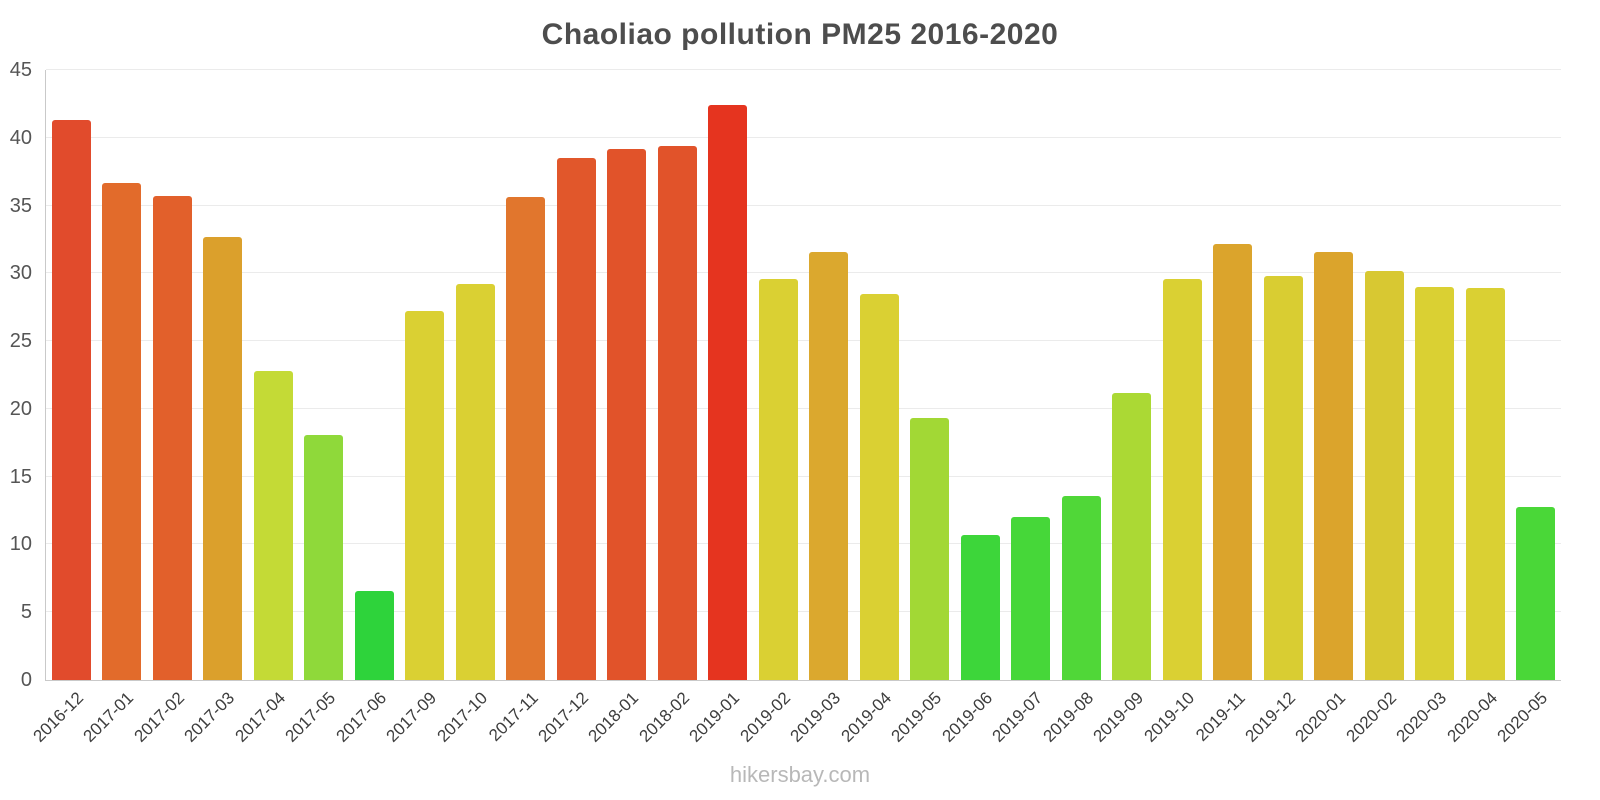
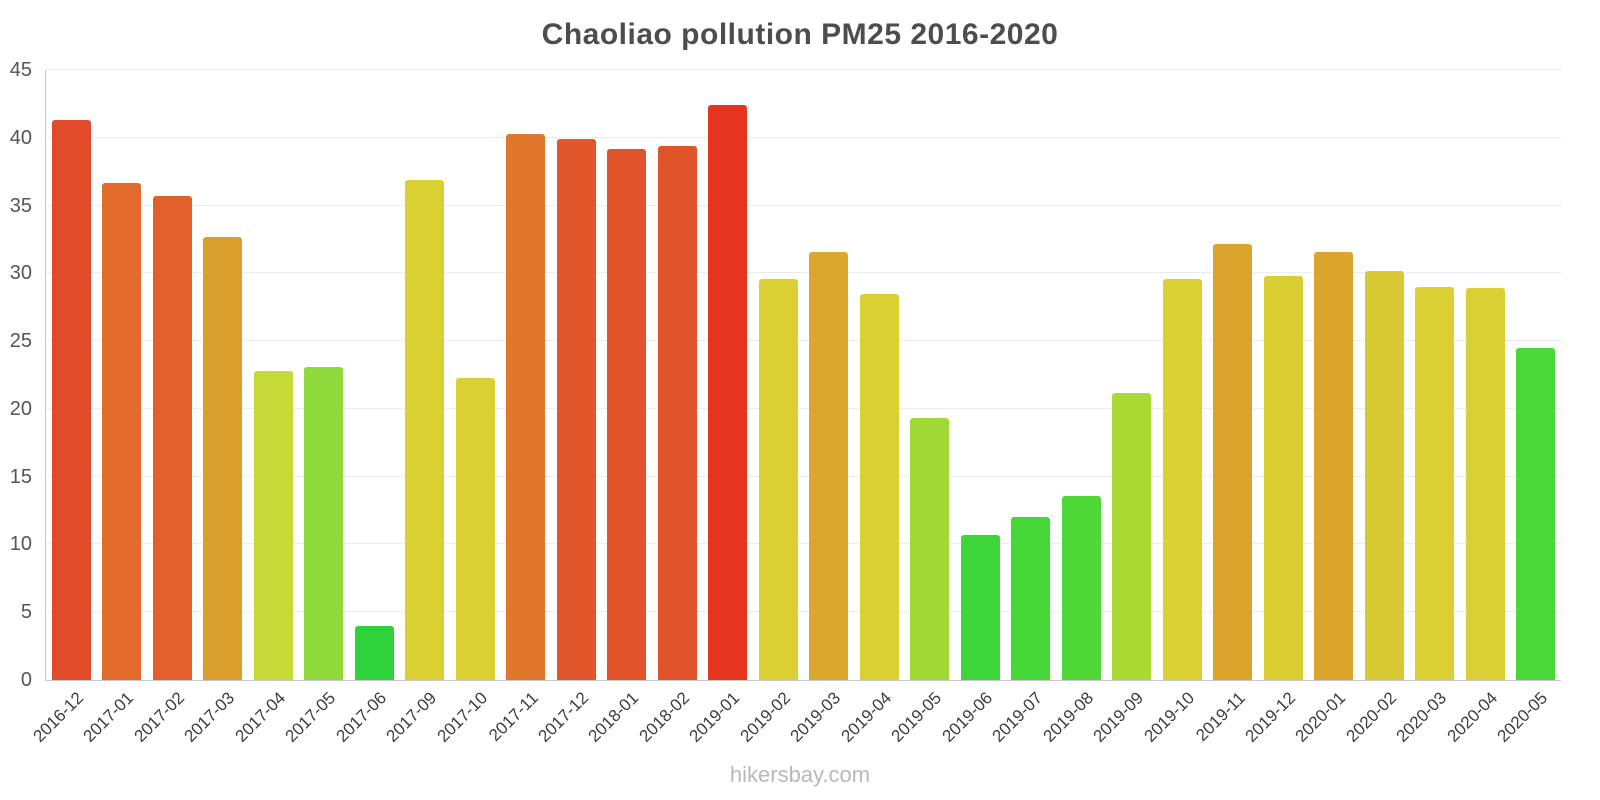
2017-05: 18.1 -> 23.1
2017-06: 6.6 -> 4.0
2017-09: 27.2 -> 36.9
2017-10: 29.2 -> 22.3
2017-11: 35.6 -> 40.3
2017-12: 38.5 -> 39.9
2020-05: 12.8 -> 24.5
